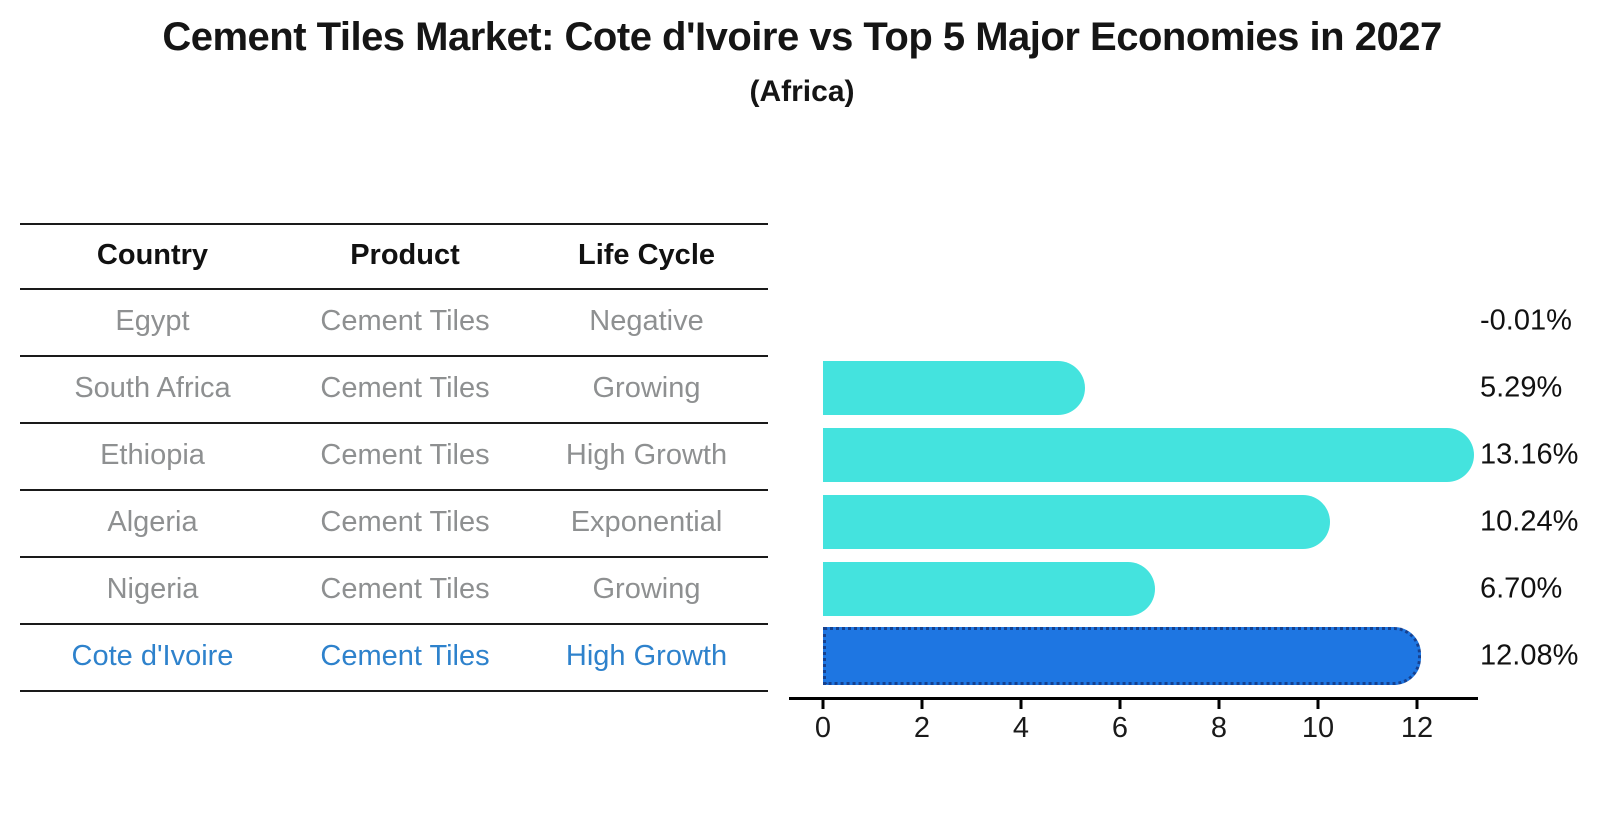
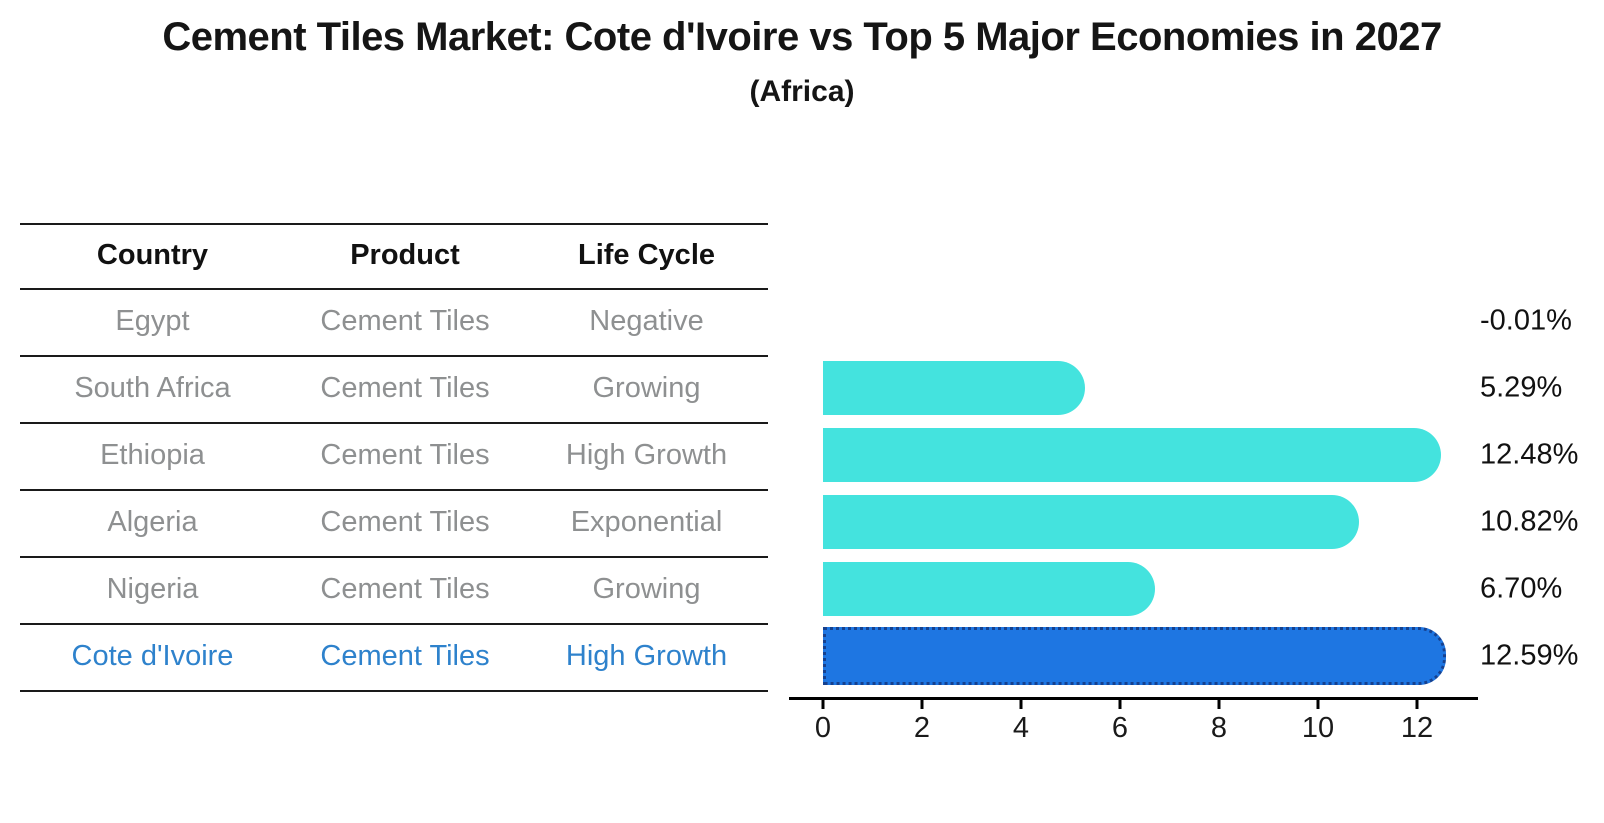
Ethiopia: 13.16% -> 12.48%
Algeria: 10.24% -> 10.82%
Cote d'Ivoire: 12.08% -> 12.59%
